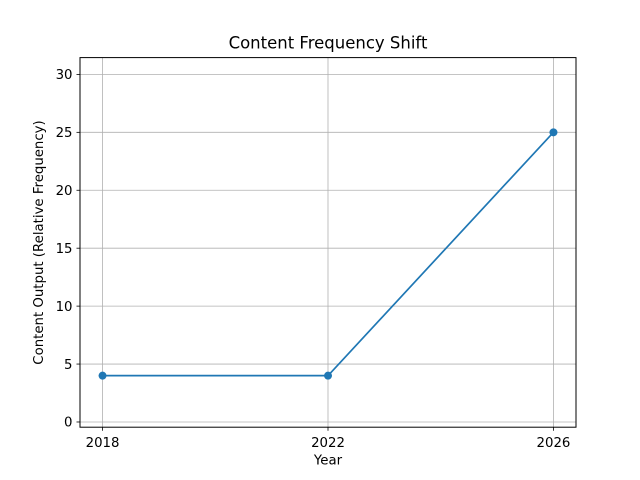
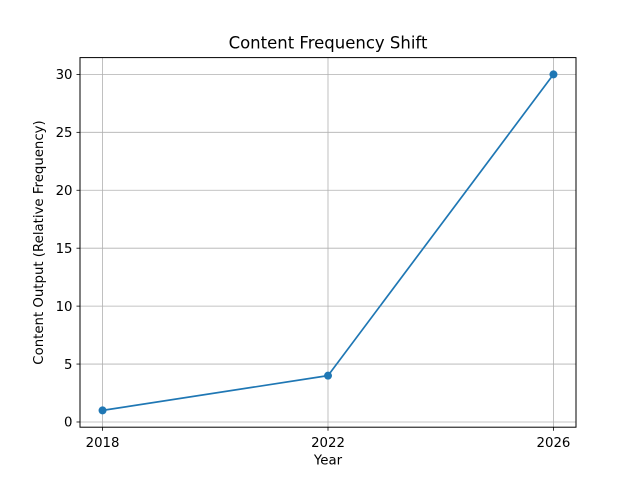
2018: 4 -> 1
2026: 25 -> 30
